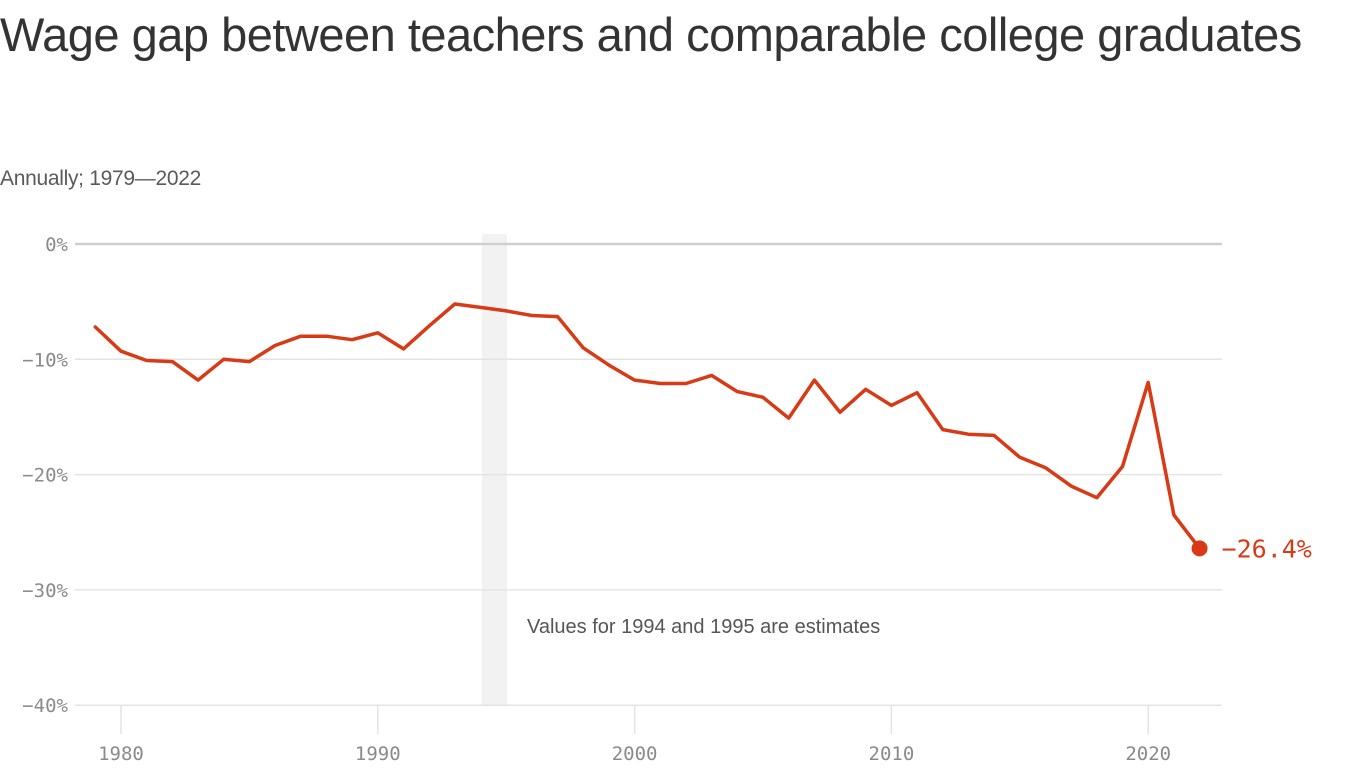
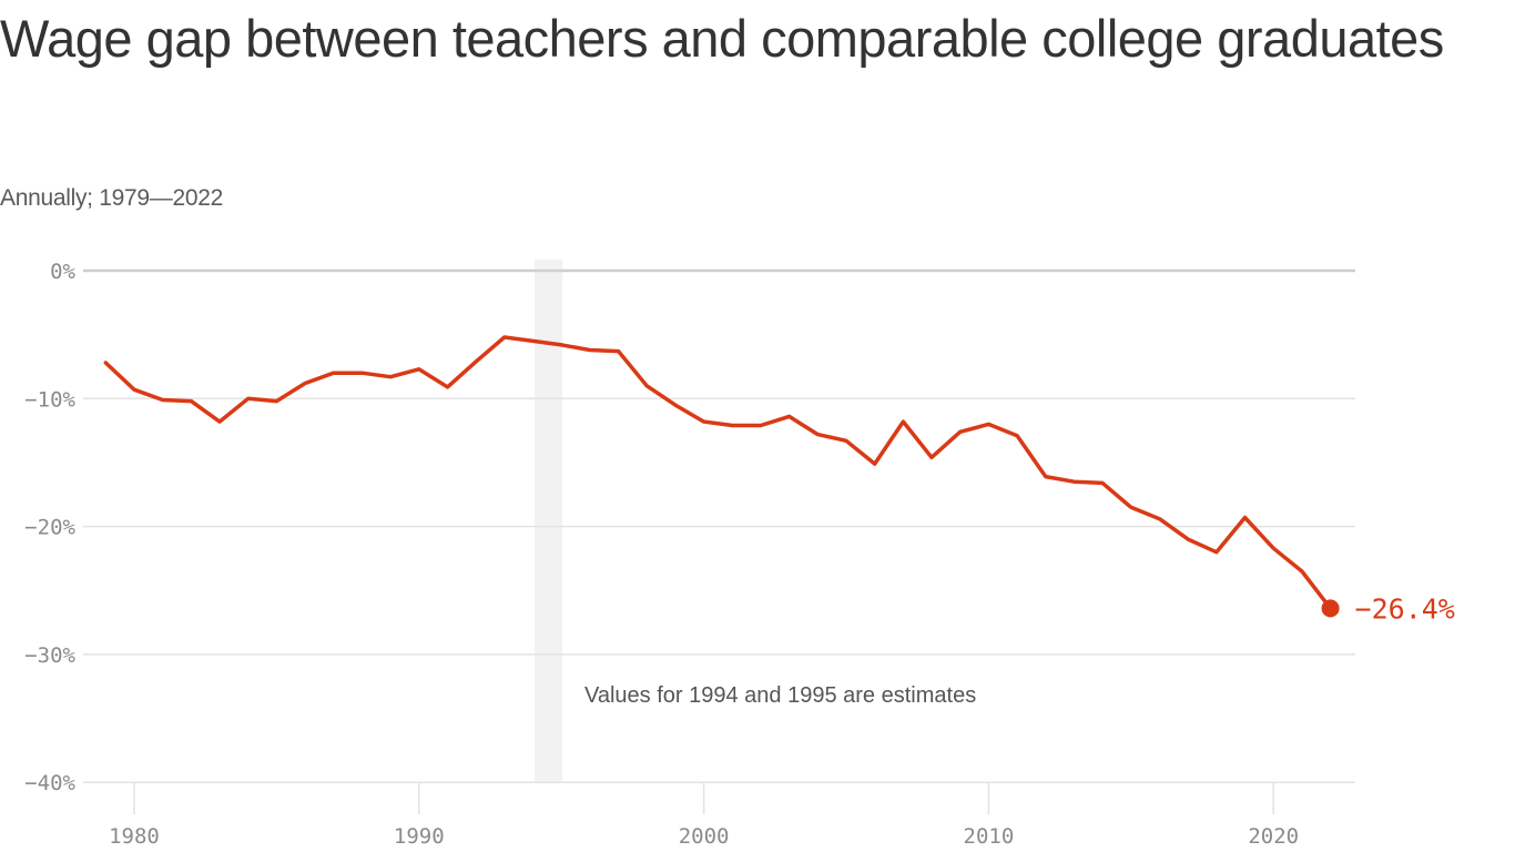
2010: -14.0% -> -12.0%
2020: -12.0% -> -21.7%
